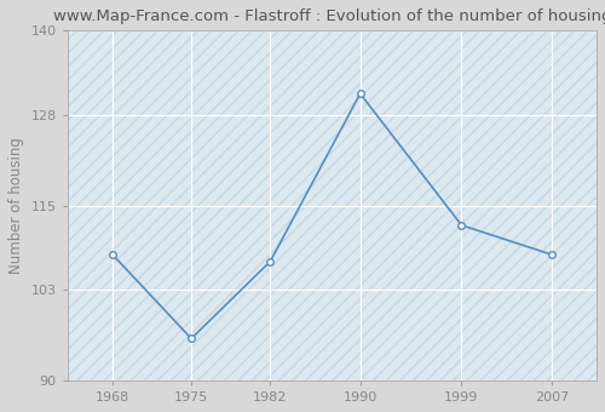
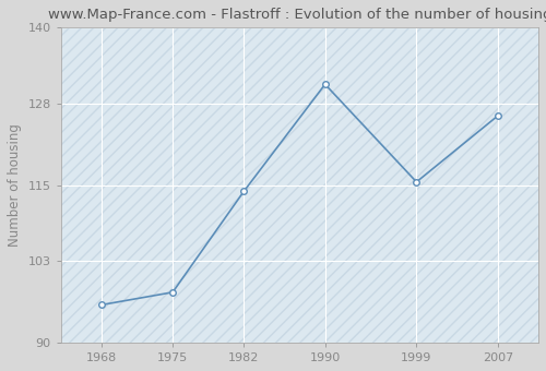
1968: 108.0 -> 96.0
1975: 96.0 -> 98.0
1982: 107.0 -> 114.0
1999: 112.2 -> 115.5
2007: 108.0 -> 126.0
